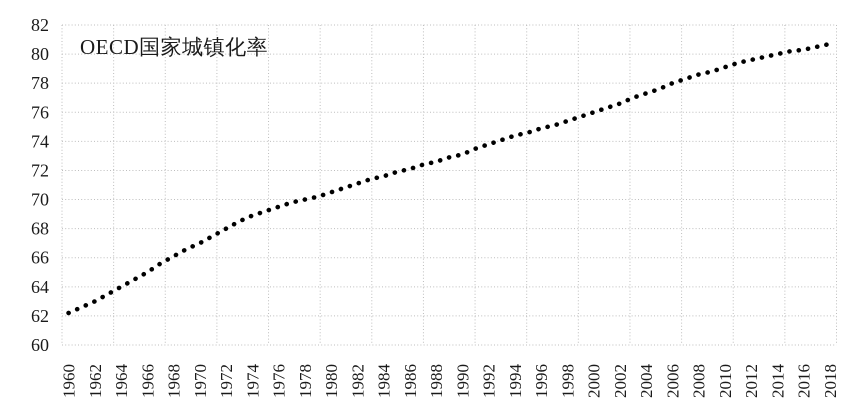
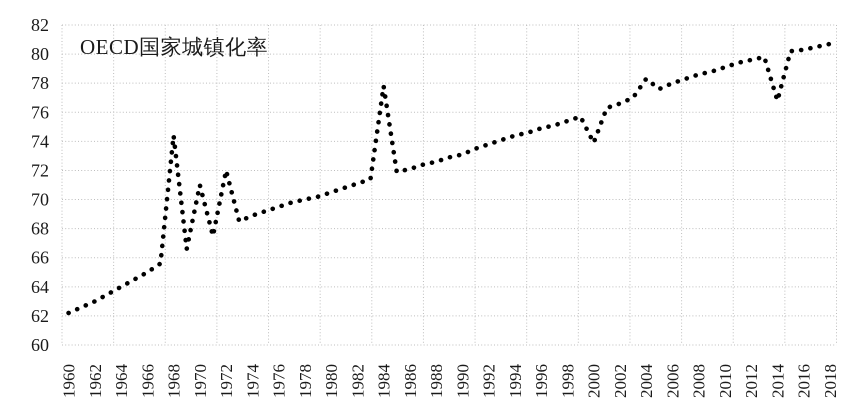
1968: 66.1 -> 74.4
1970: 67.0 -> 71.0
1972: 68.0 -> 72.0
1984: 71.6 -> 77.8
2000: 76.0 -> 73.9
2004: 77.3 -> 78.3
2014: 80.0 -> 76.8
